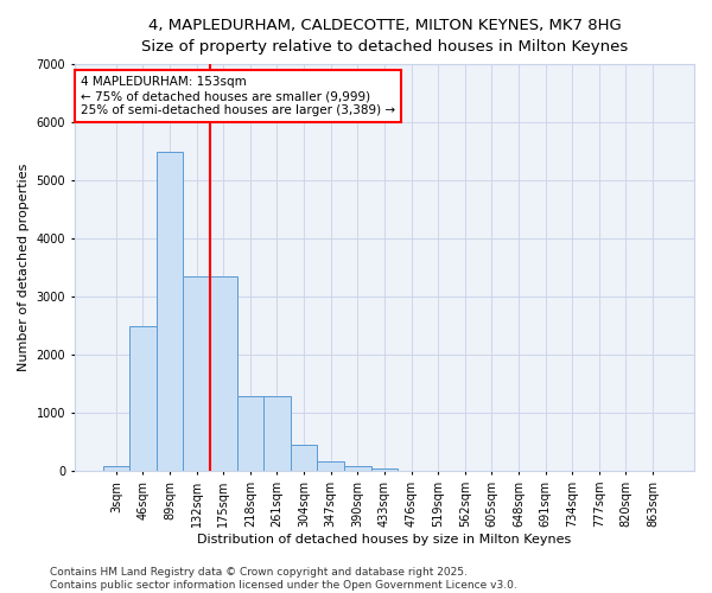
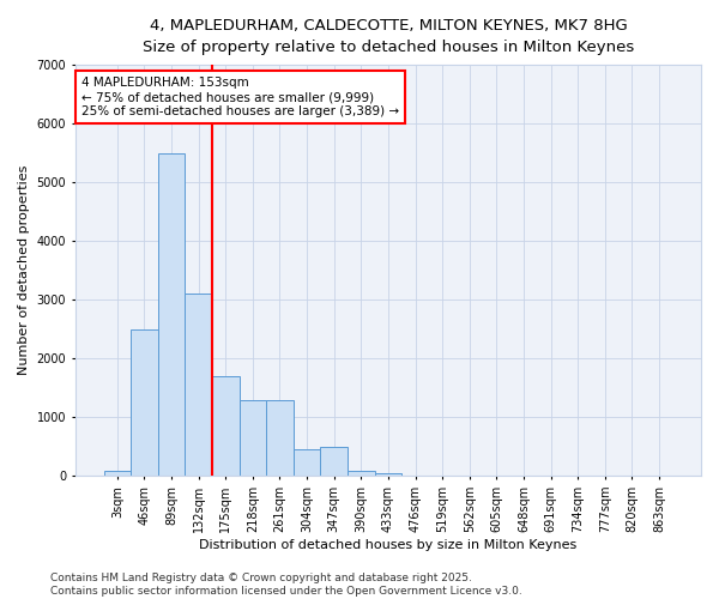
132sqm: 3350 -> 3100
175sqm: 3350 -> 1700
347sqm: 180 -> 500
